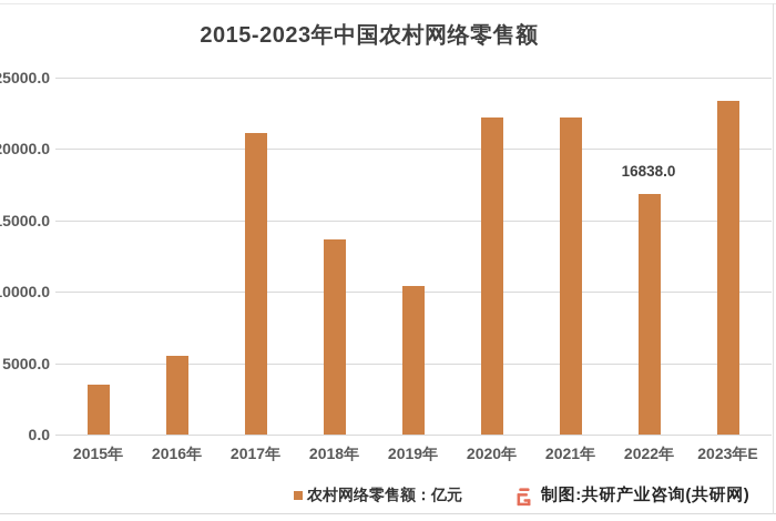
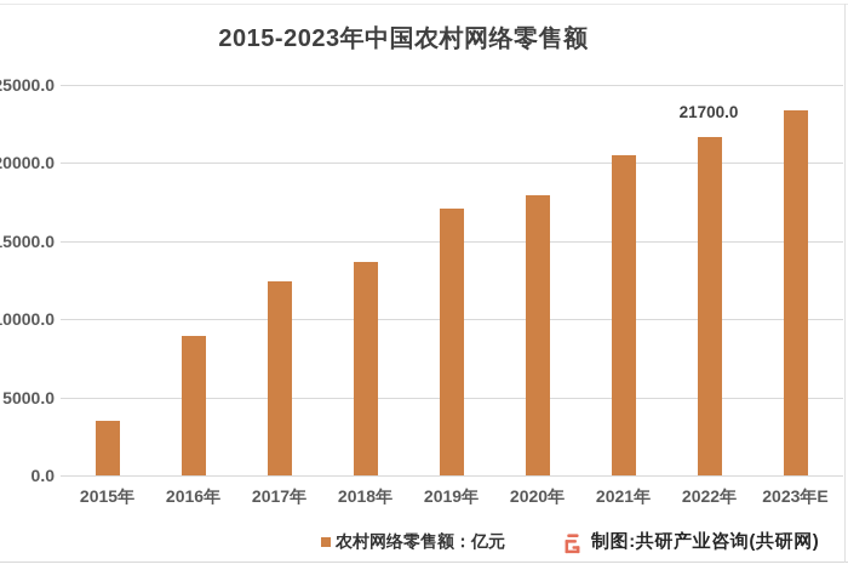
2016年: 5500 -> 8900
2017年: 21100 -> 12400
2019年: 10400 -> 17100
2020年: 22200 -> 17900
2021年: 22200 -> 20500
2022年: 16838.0 -> 21700.0
